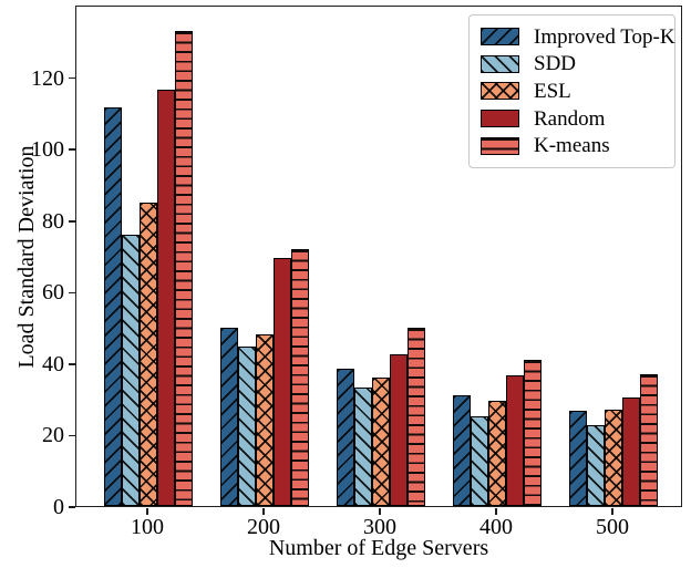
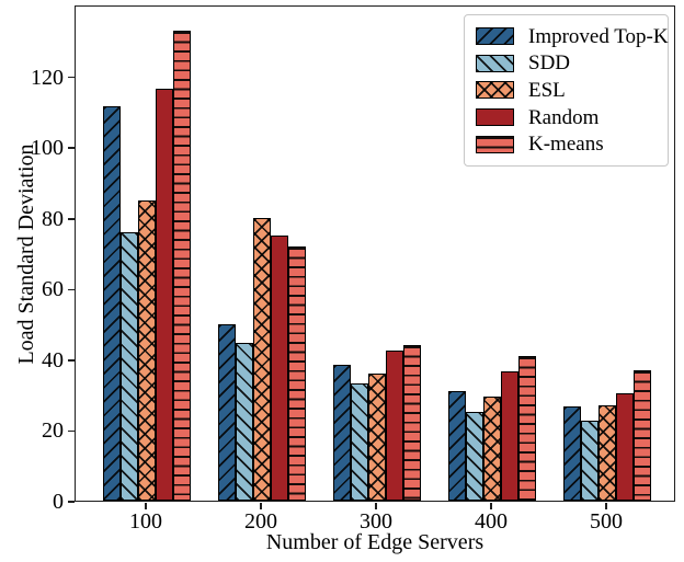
ESL/200: 48 -> 80
Random/200: 70 -> 75
K-means/300: 50 -> 44
